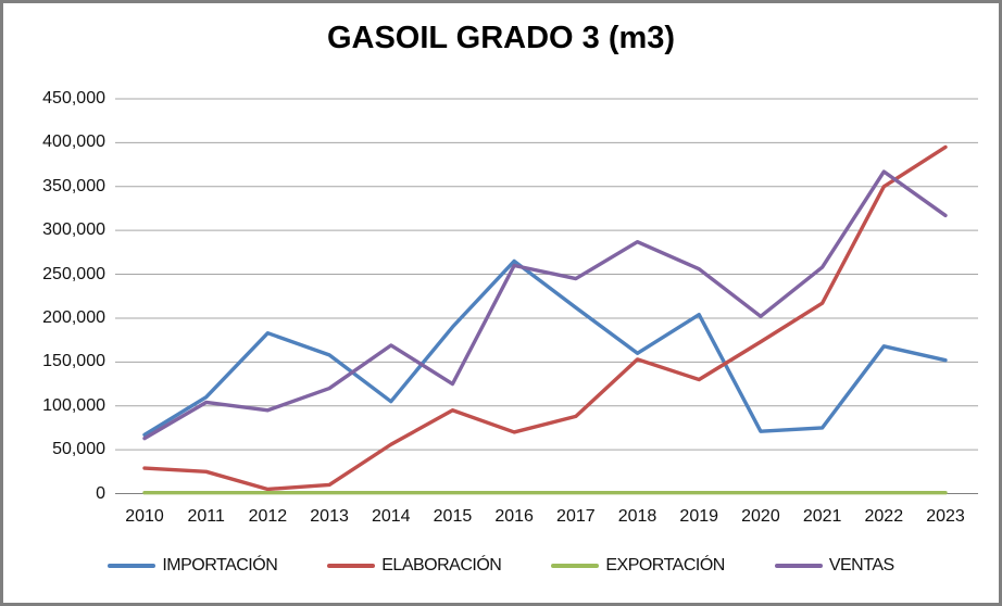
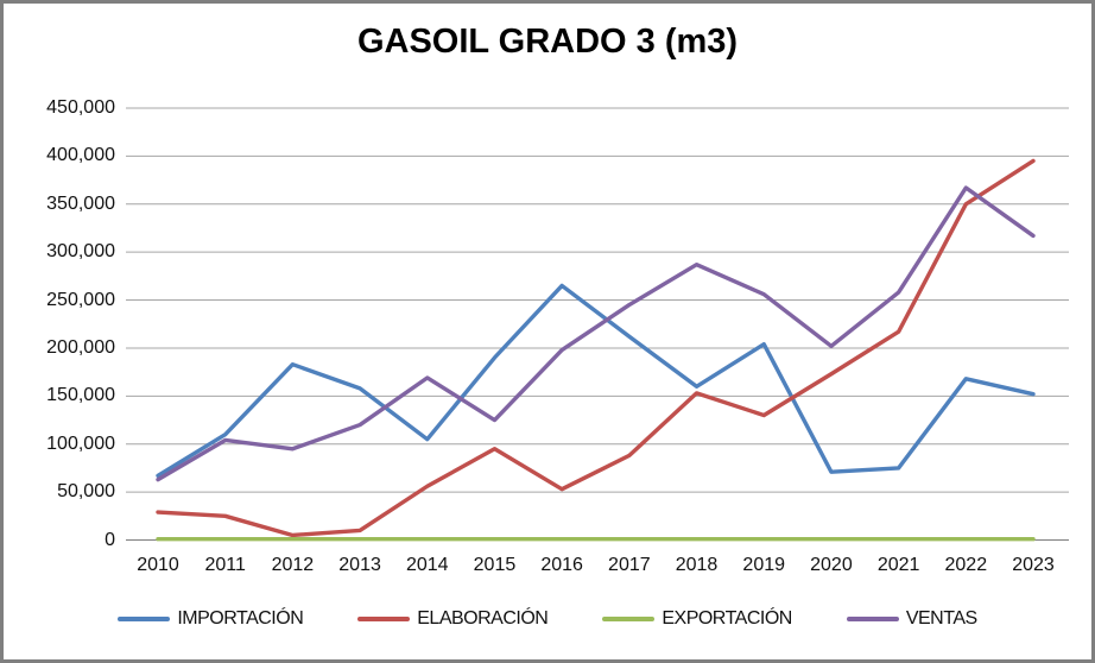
ELABORACIÓN/2016: 70000 -> 50000
VENTAS/2016: 260000 -> 200000
